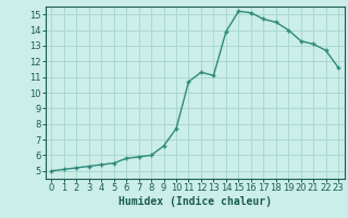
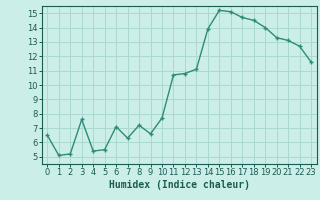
0: 5.0 -> 6.5
3: 5.3 -> 7.6
6: 5.8 -> 7.1
7: 5.9 -> 6.3
8: 6.0 -> 7.2
12: 11.3 -> 10.8
